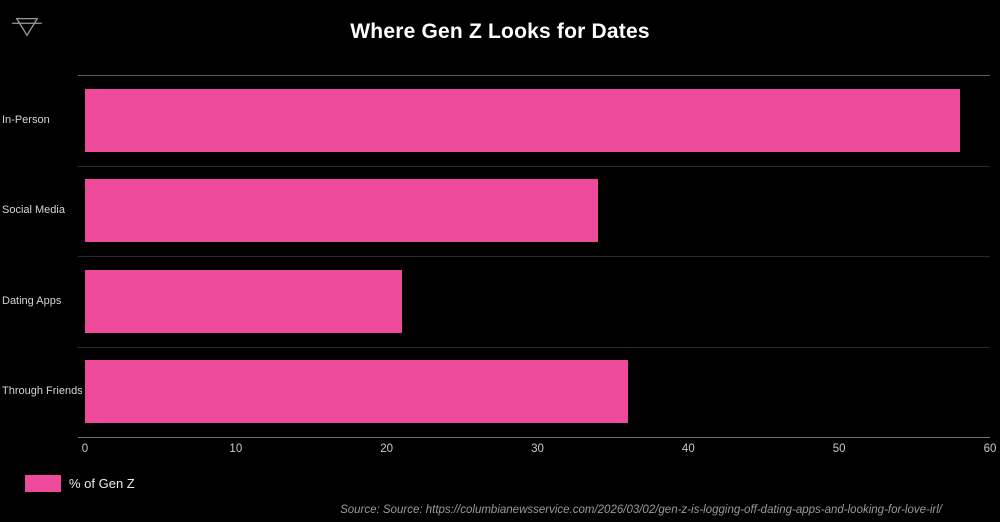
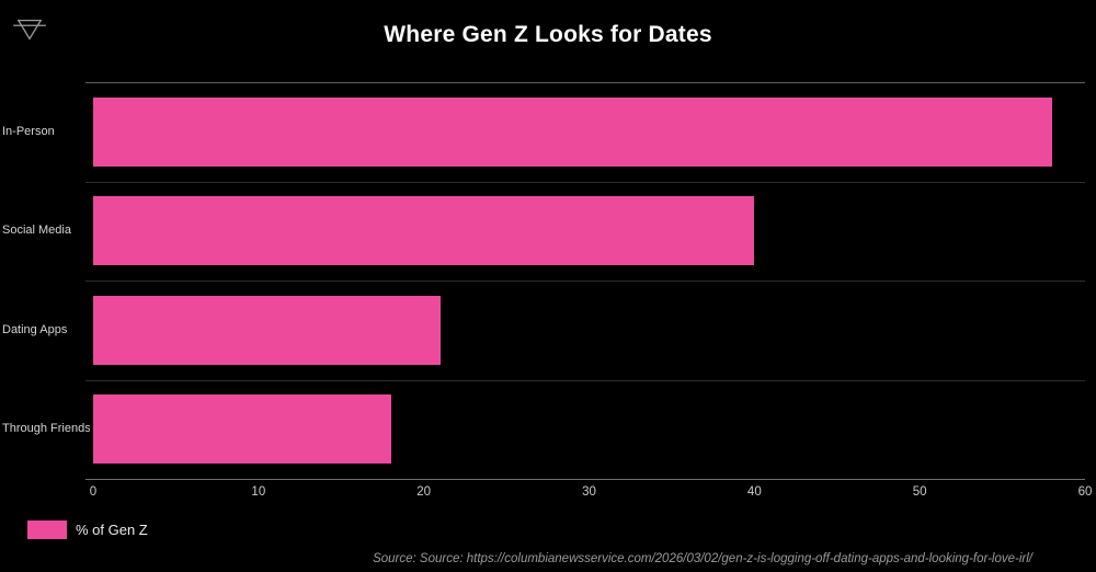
Social Media: 34 -> 40
Through Friends: 36 -> 18
